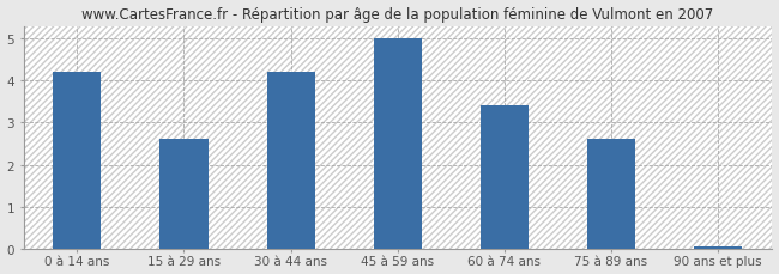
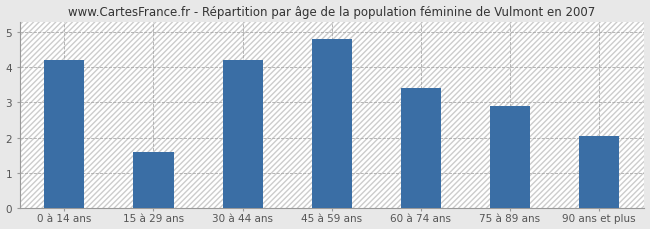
15 à 29 ans: 2.60 -> 1.60
45 à 59 ans: 5.00 -> 4.80
75 à 89 ans: 2.60 -> 2.90
90 ans et plus: 0.05 -> 2.05
